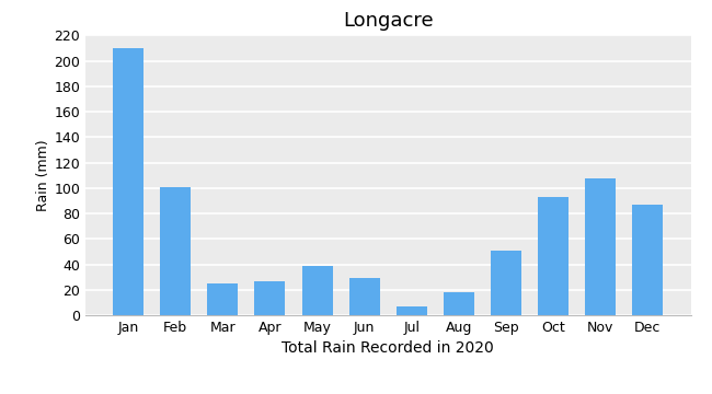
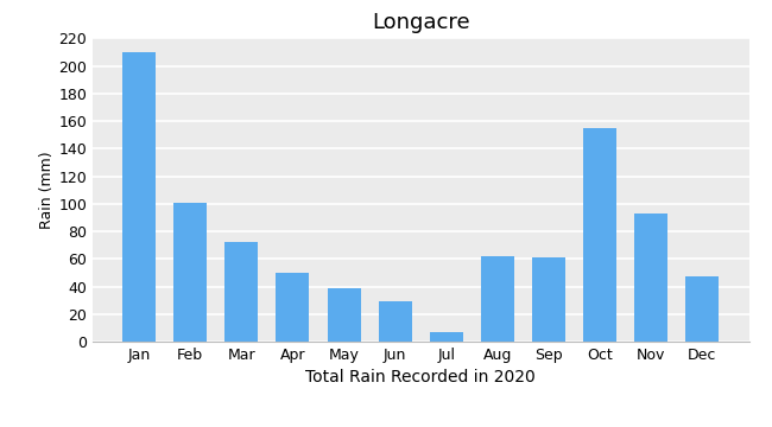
Mar: 25 -> 72
Apr: 27 -> 50
Aug: 18 -> 62
Sep: 51 -> 61
Oct: 93 -> 155
Nov: 108 -> 93
Dec: 87 -> 47
